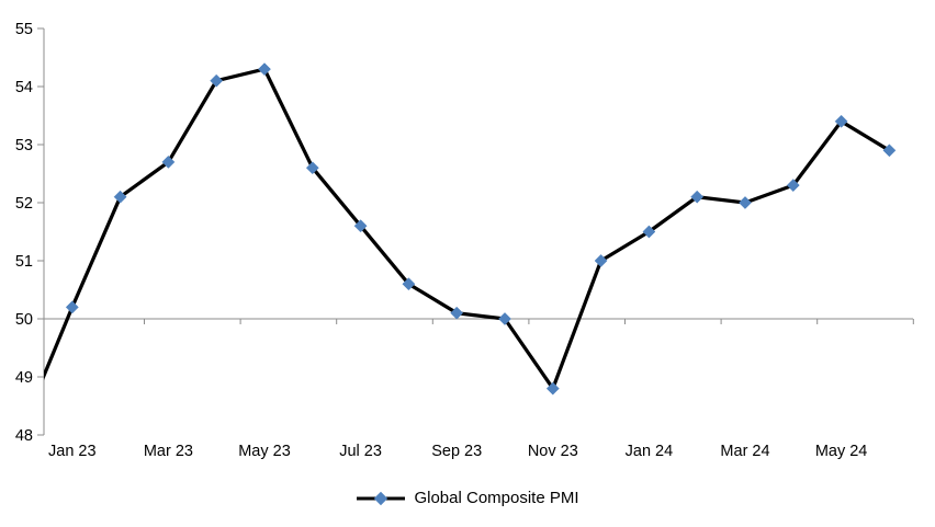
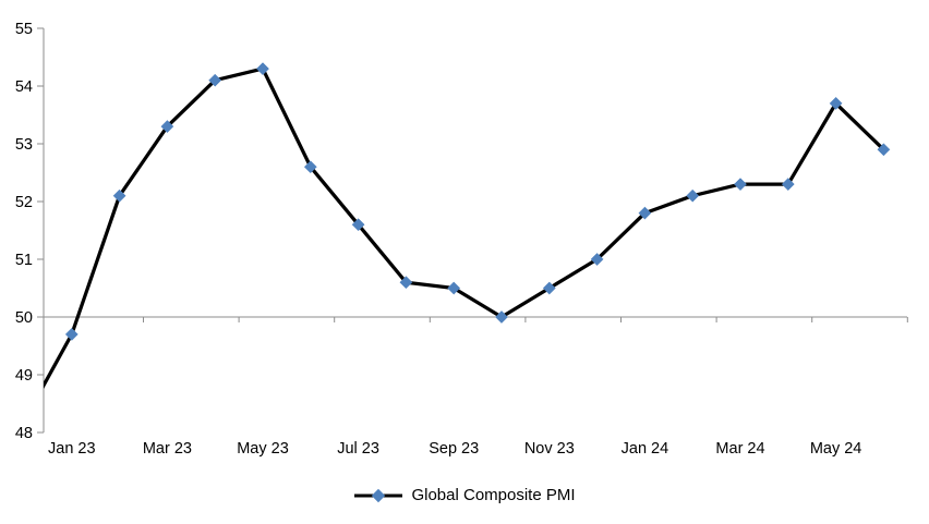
Jan 23: 50.2 -> 49.7
Mar 23: 52.7 -> 53.3
Sep 23: 50.1 -> 50.5
Nov 23: 48.8 -> 50.5
Jan 24: 51.5 -> 51.8
Mar 24: 52.0 -> 52.3
May 24: 53.4 -> 53.7
